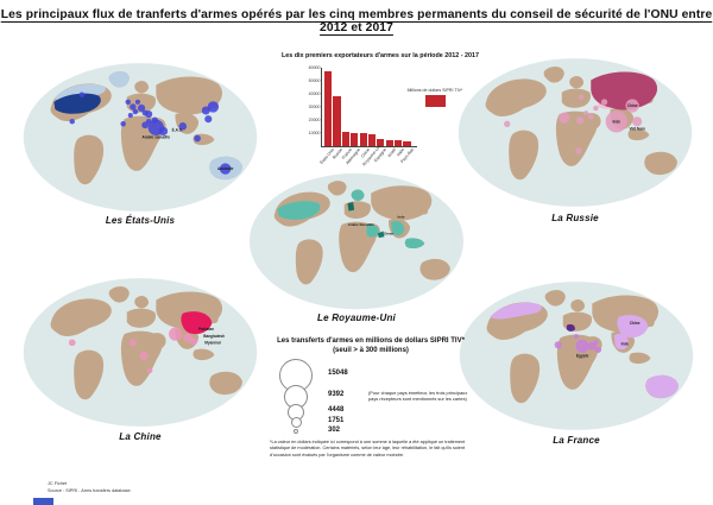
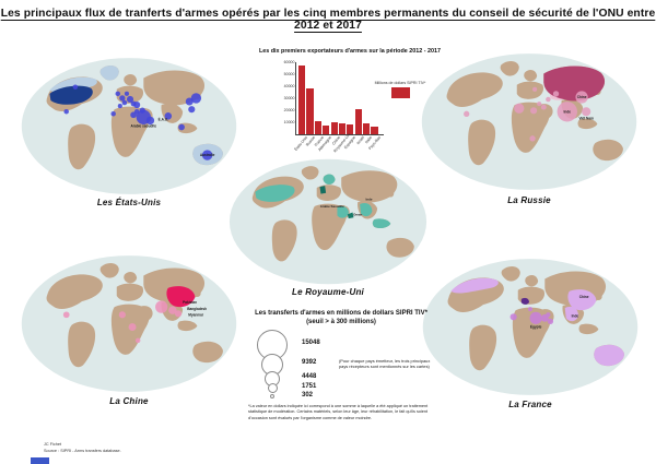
Allemagne: 10000 -> 7000
Espagne: 6000 -> 8000
Israël: 5000 -> 21000
Italie: 4000 -> 9000
Pays-Bas: 4000 -> 6000
